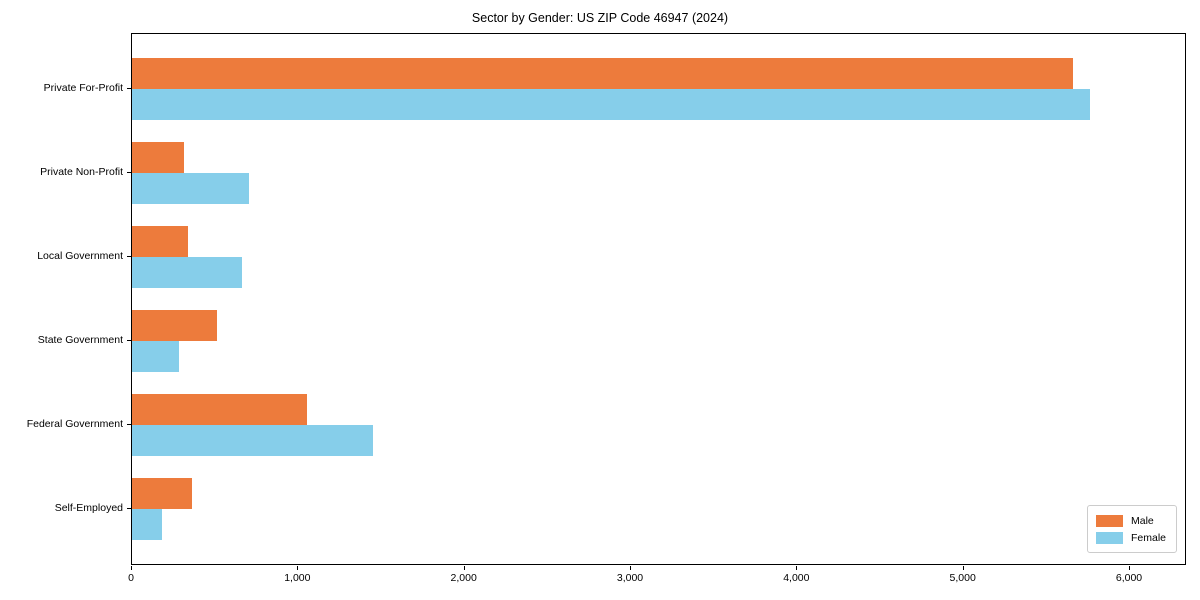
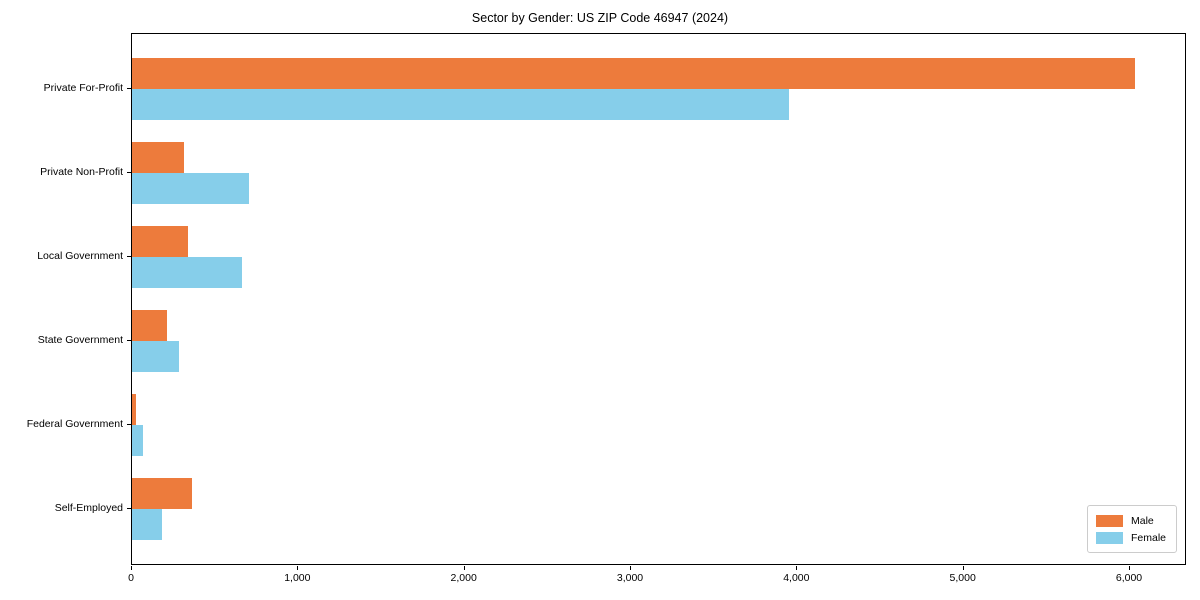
Male/Private For-Profit: 5660 -> 6030
Female/Private For-Profit: 5760 -> 3950
Male/State Government: 510 -> 210
Male/Federal Government: 1050 -> 20
Female/Federal Government: 1450 -> 60
